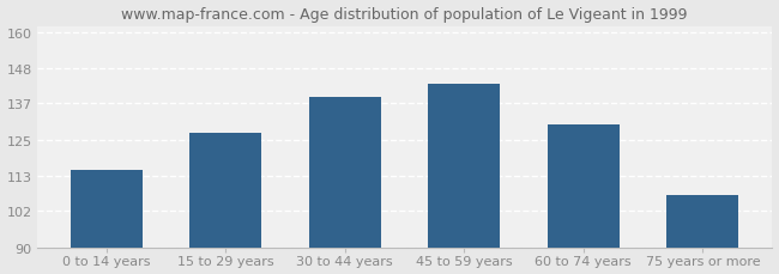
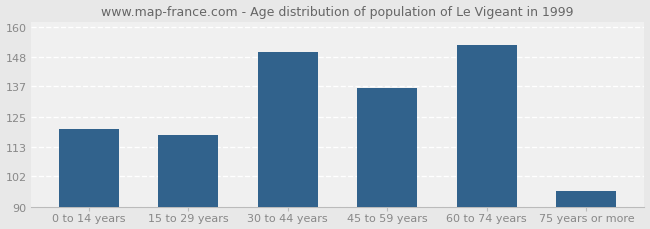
0 to 14 years: 115 -> 120
15 to 29 years: 127 -> 118
30 to 44 years: 139 -> 150
45 to 59 years: 143 -> 136
60 to 74 years: 130 -> 153
75 years or more: 107 -> 96
